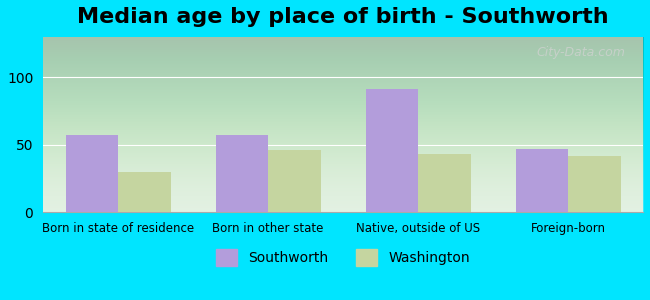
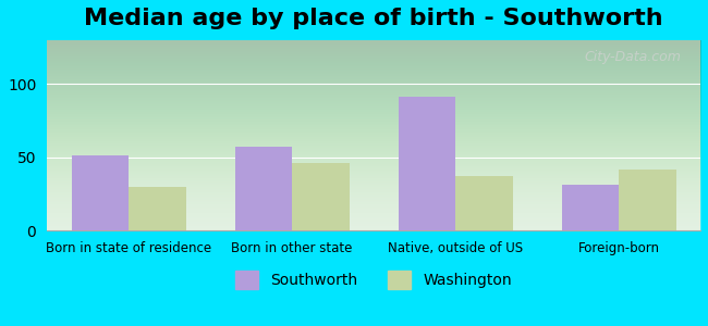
Southworth/Born in state of residence: 57 -> 51
Washington/Native, outside of US: 43 -> 37
Southworth/Foreign-born: 47 -> 31
